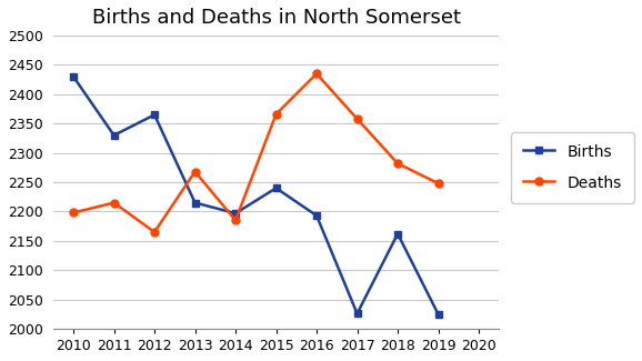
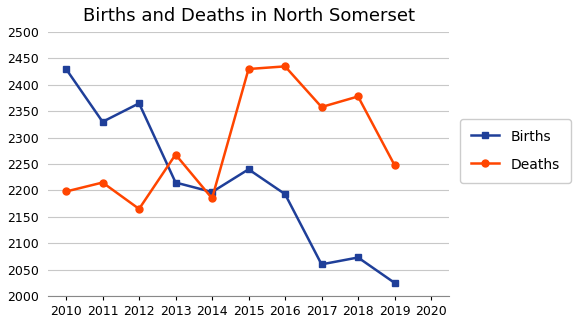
Deaths/2015: 2366 -> 2430
Births/2017: 2026 -> 2060
Births/2018: 2162 -> 2073
Deaths/2018: 2282 -> 2378
